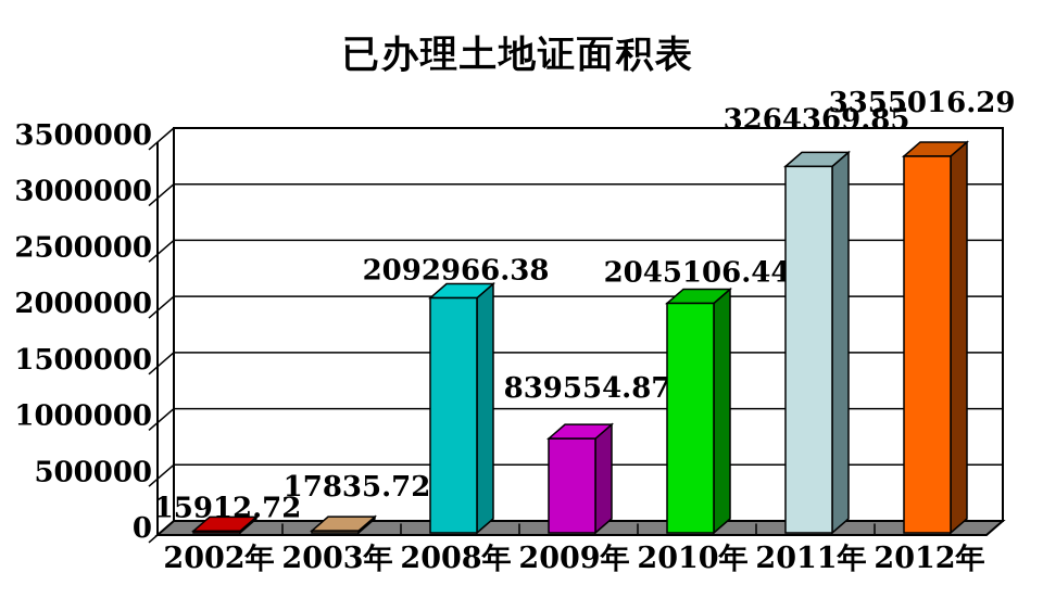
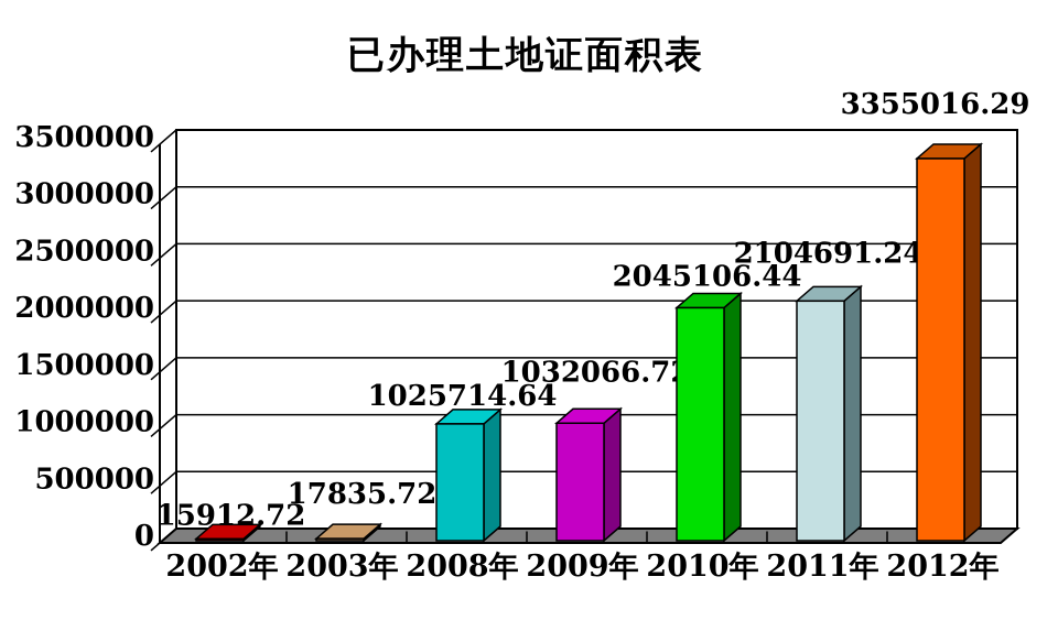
2008年: 2092966.38 -> 1025714.64
2009年: 839554.87 -> 1032066.72
2011年: 3264369.85 -> 2104691.24
